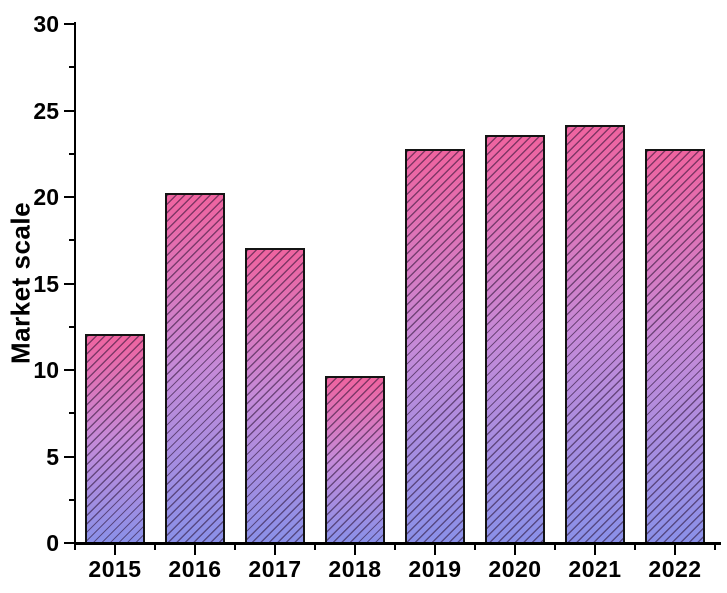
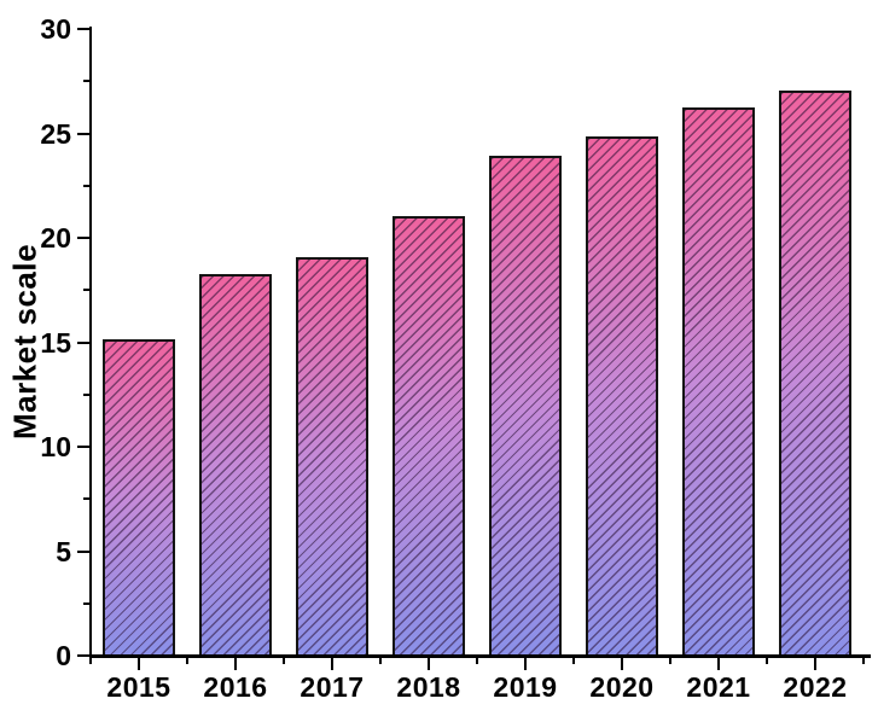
2015: 12.0 -> 15.1
2016: 20.2 -> 18.2
2017: 17.0 -> 19.0
2018: 9.6 -> 21.0
2019: 22.7 -> 23.9
2020: 23.5 -> 24.8
2021: 24.1 -> 26.2
2022: 22.7 -> 27.0
